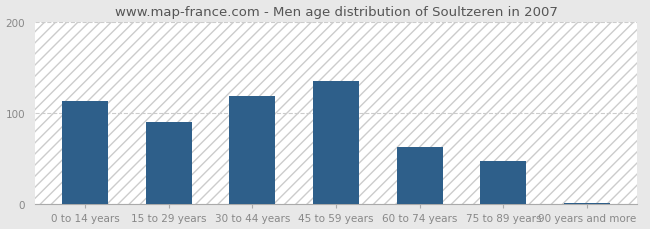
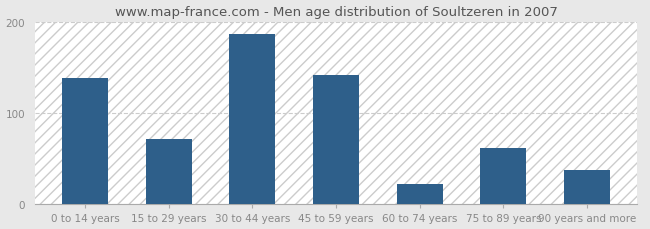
0 to 14 years: 113 -> 138
15 to 29 years: 90 -> 72
30 to 44 years: 118 -> 186
45 to 59 years: 135 -> 142
60 to 74 years: 63 -> 22
75 to 89 years: 48 -> 62
90 years and more: 2 -> 38
